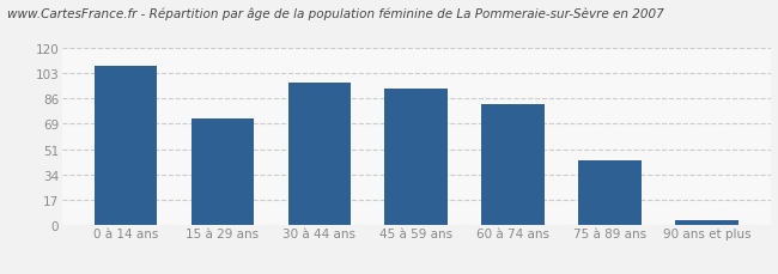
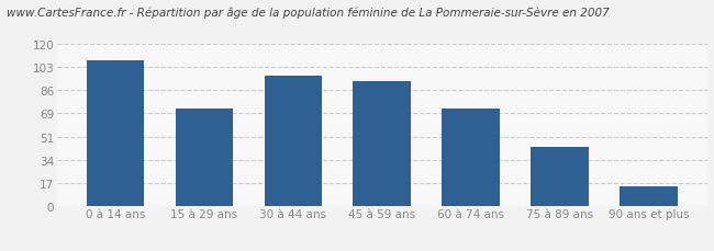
60 à 74 ans: 82 -> 72
90 ans et plus: 3 -> 14
